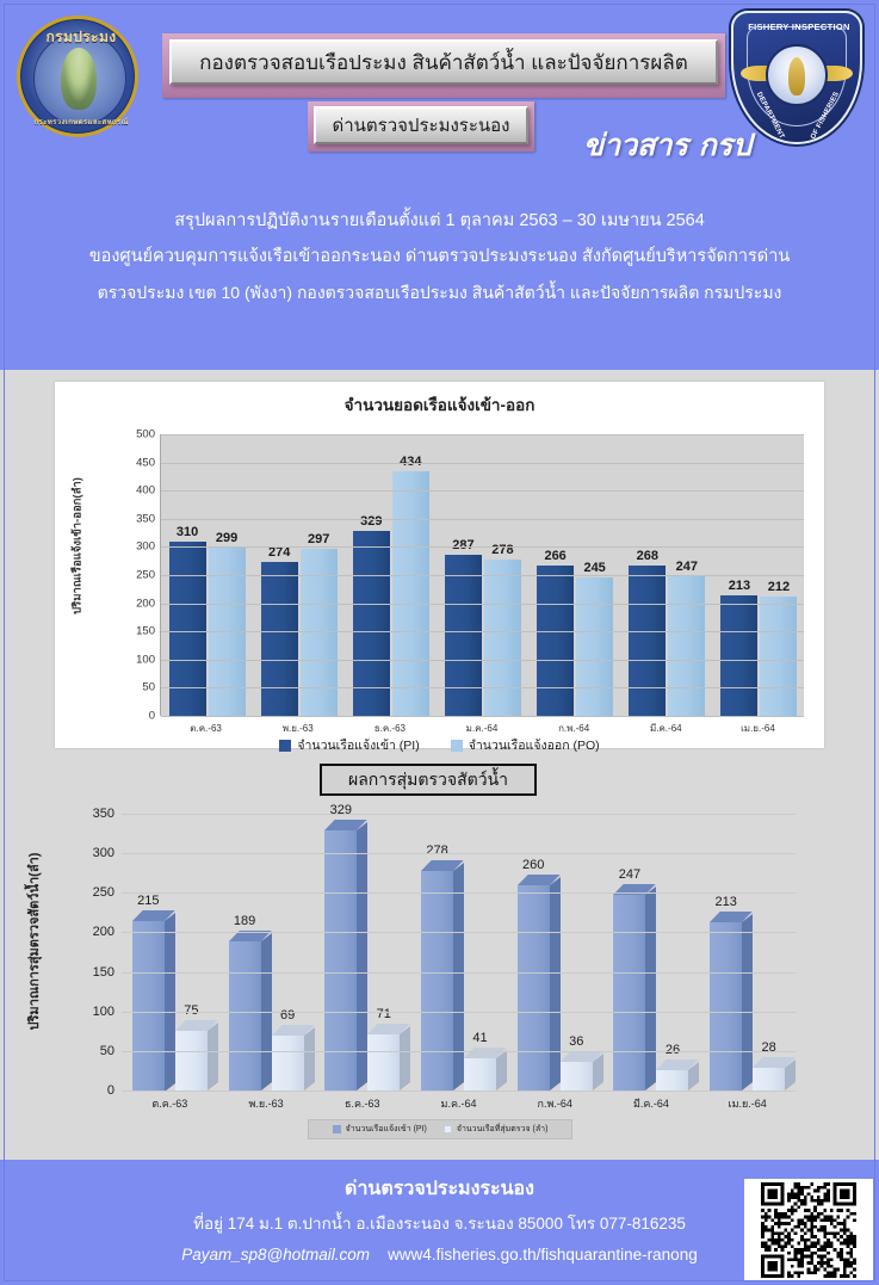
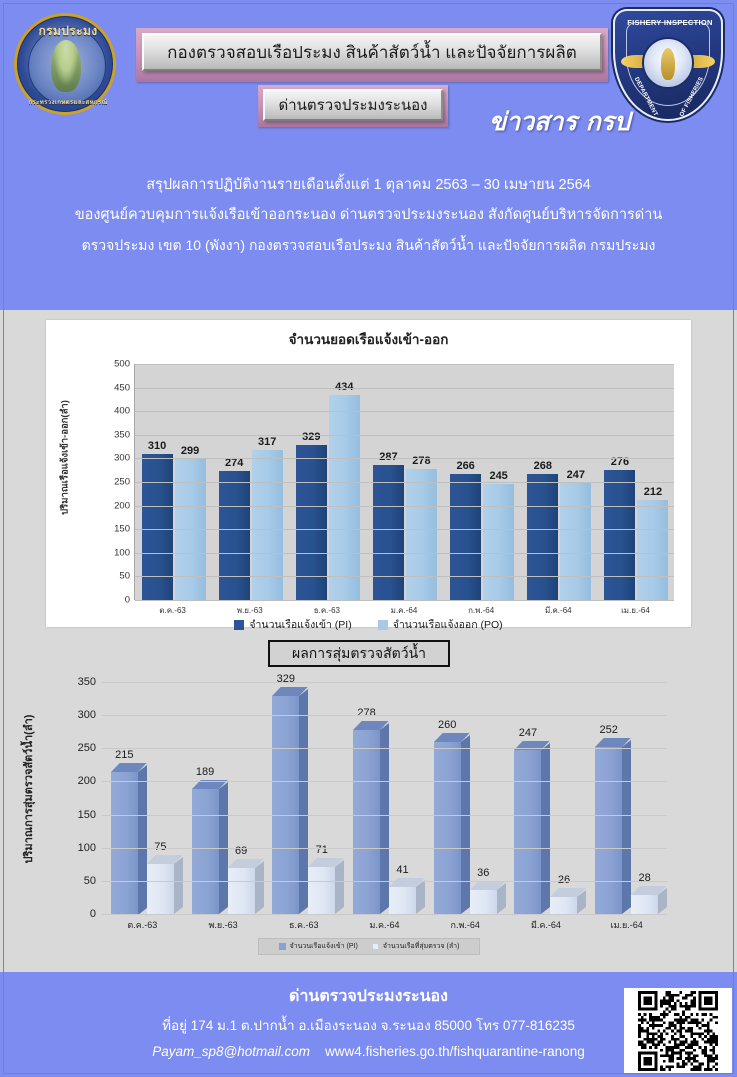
จำนวนยอดเรือแจ้งเข้า-ออก/จำนวนเรือแจ้งออก (PO)/พ.ย.-63: 297 -> 317
จำนวนยอดเรือแจ้งเข้า-ออก/จำนวนเรือแจ้งเข้า (PI)/เม.ย.-64: 213 -> 276
ผลการสุ่มตรวจสัตว์น้ำ/จำนวนเรือแจ้งเข้า (PI)/เม.ย.-64: 213 -> 252
